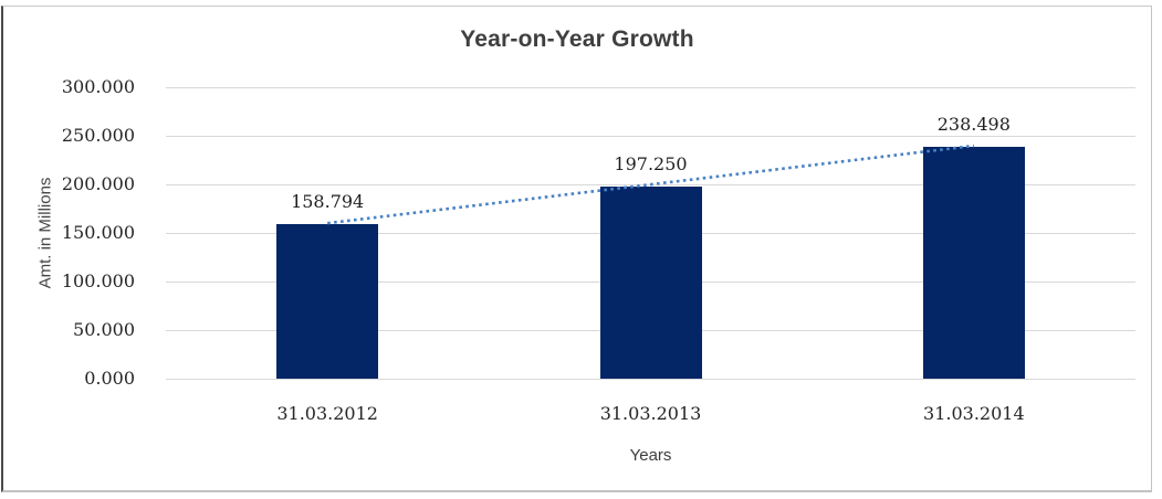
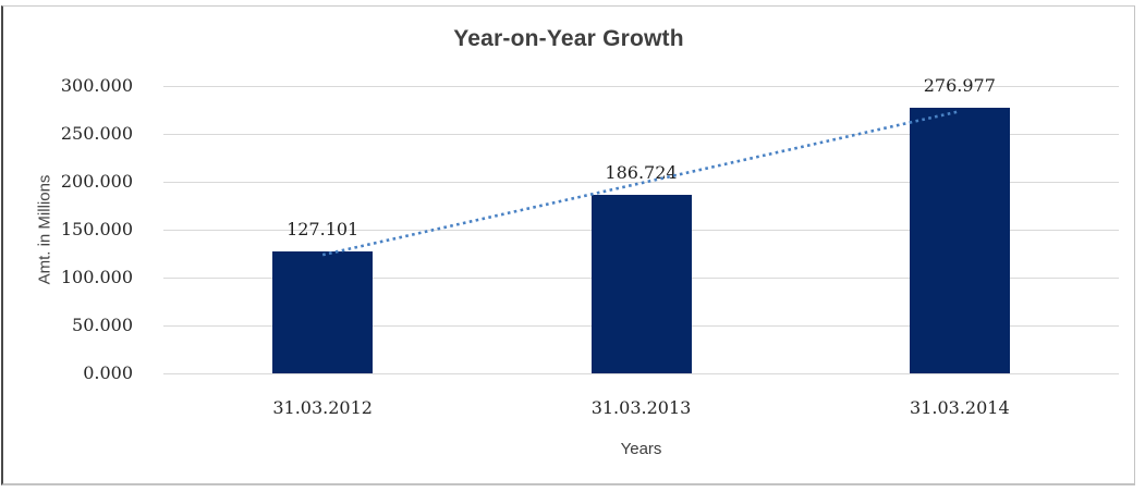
31.03.2012: 158.794 -> 127.101
31.03.2013: 197.250 -> 186.724
31.03.2014: 238.498 -> 276.977
